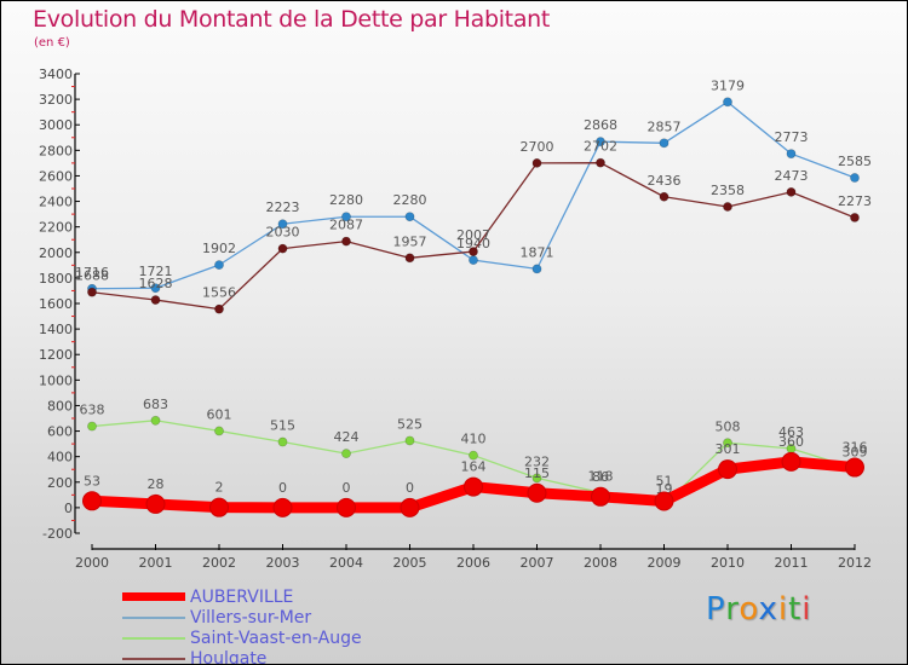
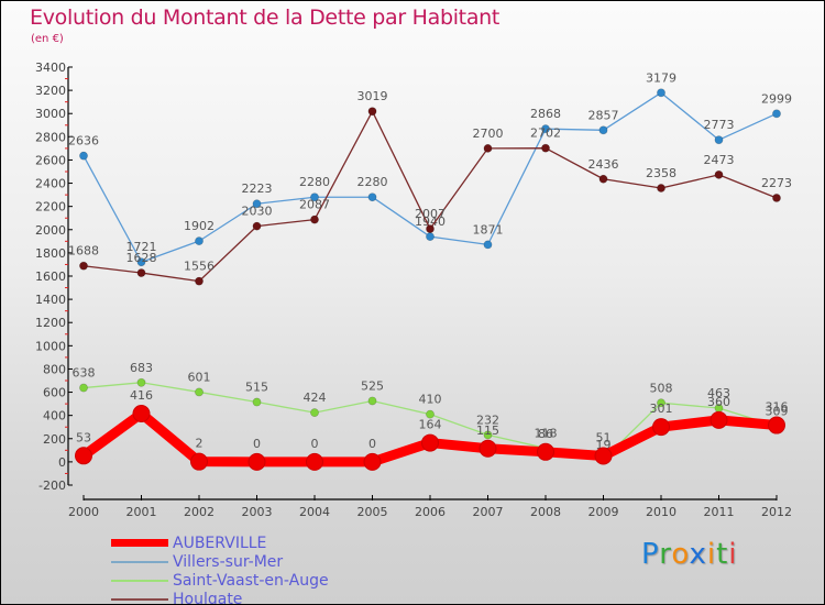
Villers-sur-Mer/2000: 1716 -> 2636
AUBERVILLE/2001: 28 -> 416
Houlgate/2005: 1957 -> 3019
Villers-sur-Mer/2012: 2585 -> 2999
